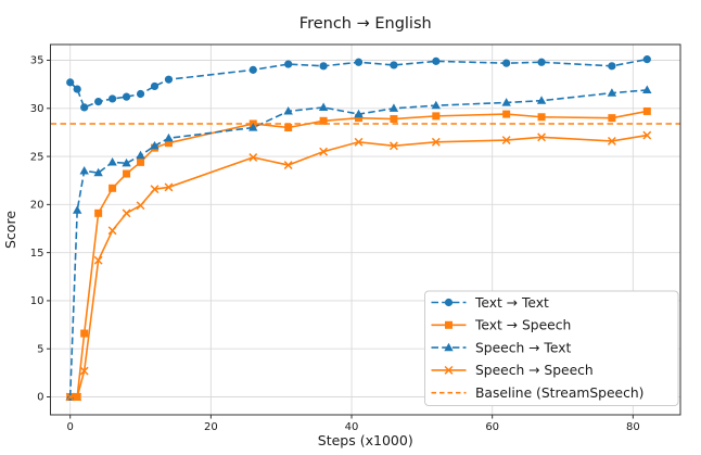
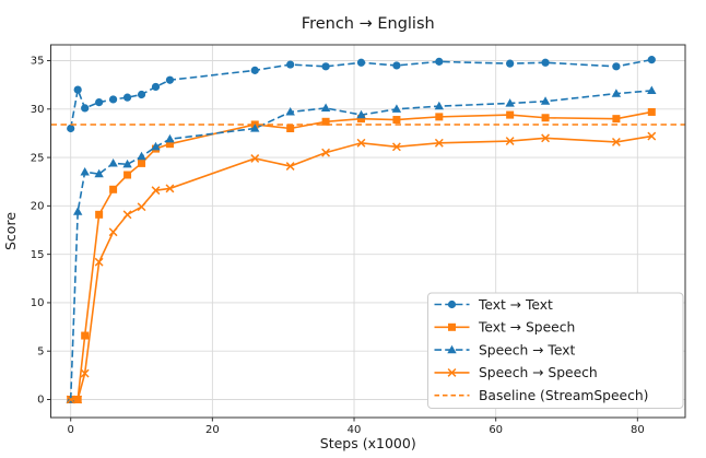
Text → Text/0: 33 -> 28
